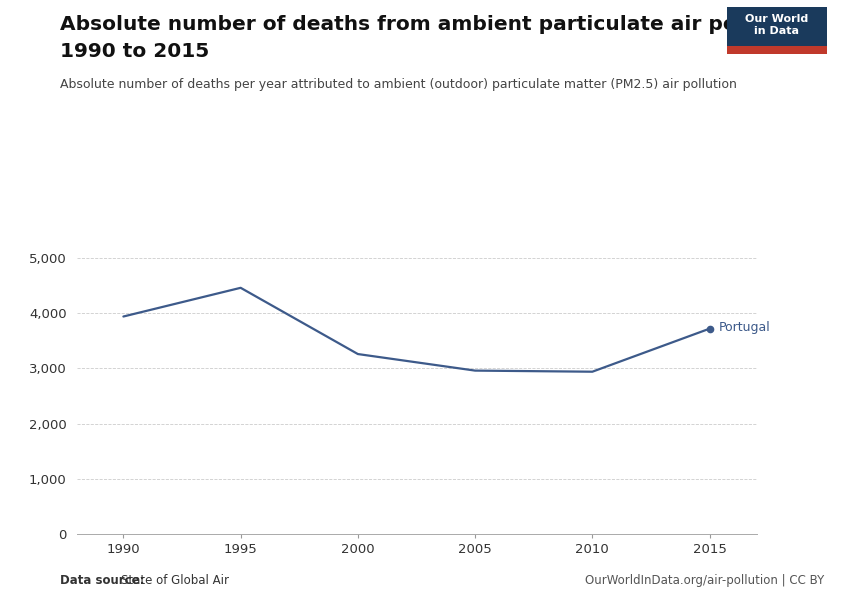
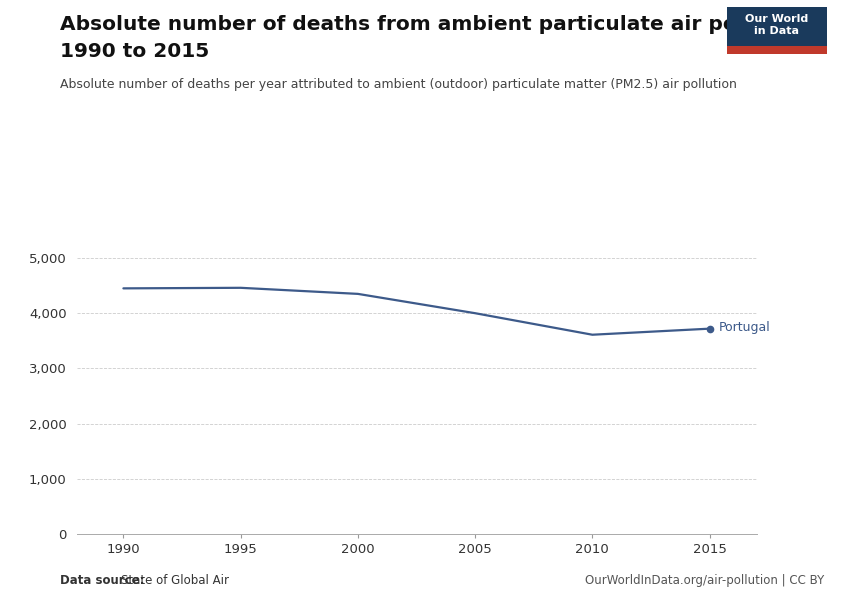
1990: 3,940 -> 4,450
2000: 3,260 -> 4,350
2005: 2,960 -> 4,000
2010: 2,940 -> 3,610
